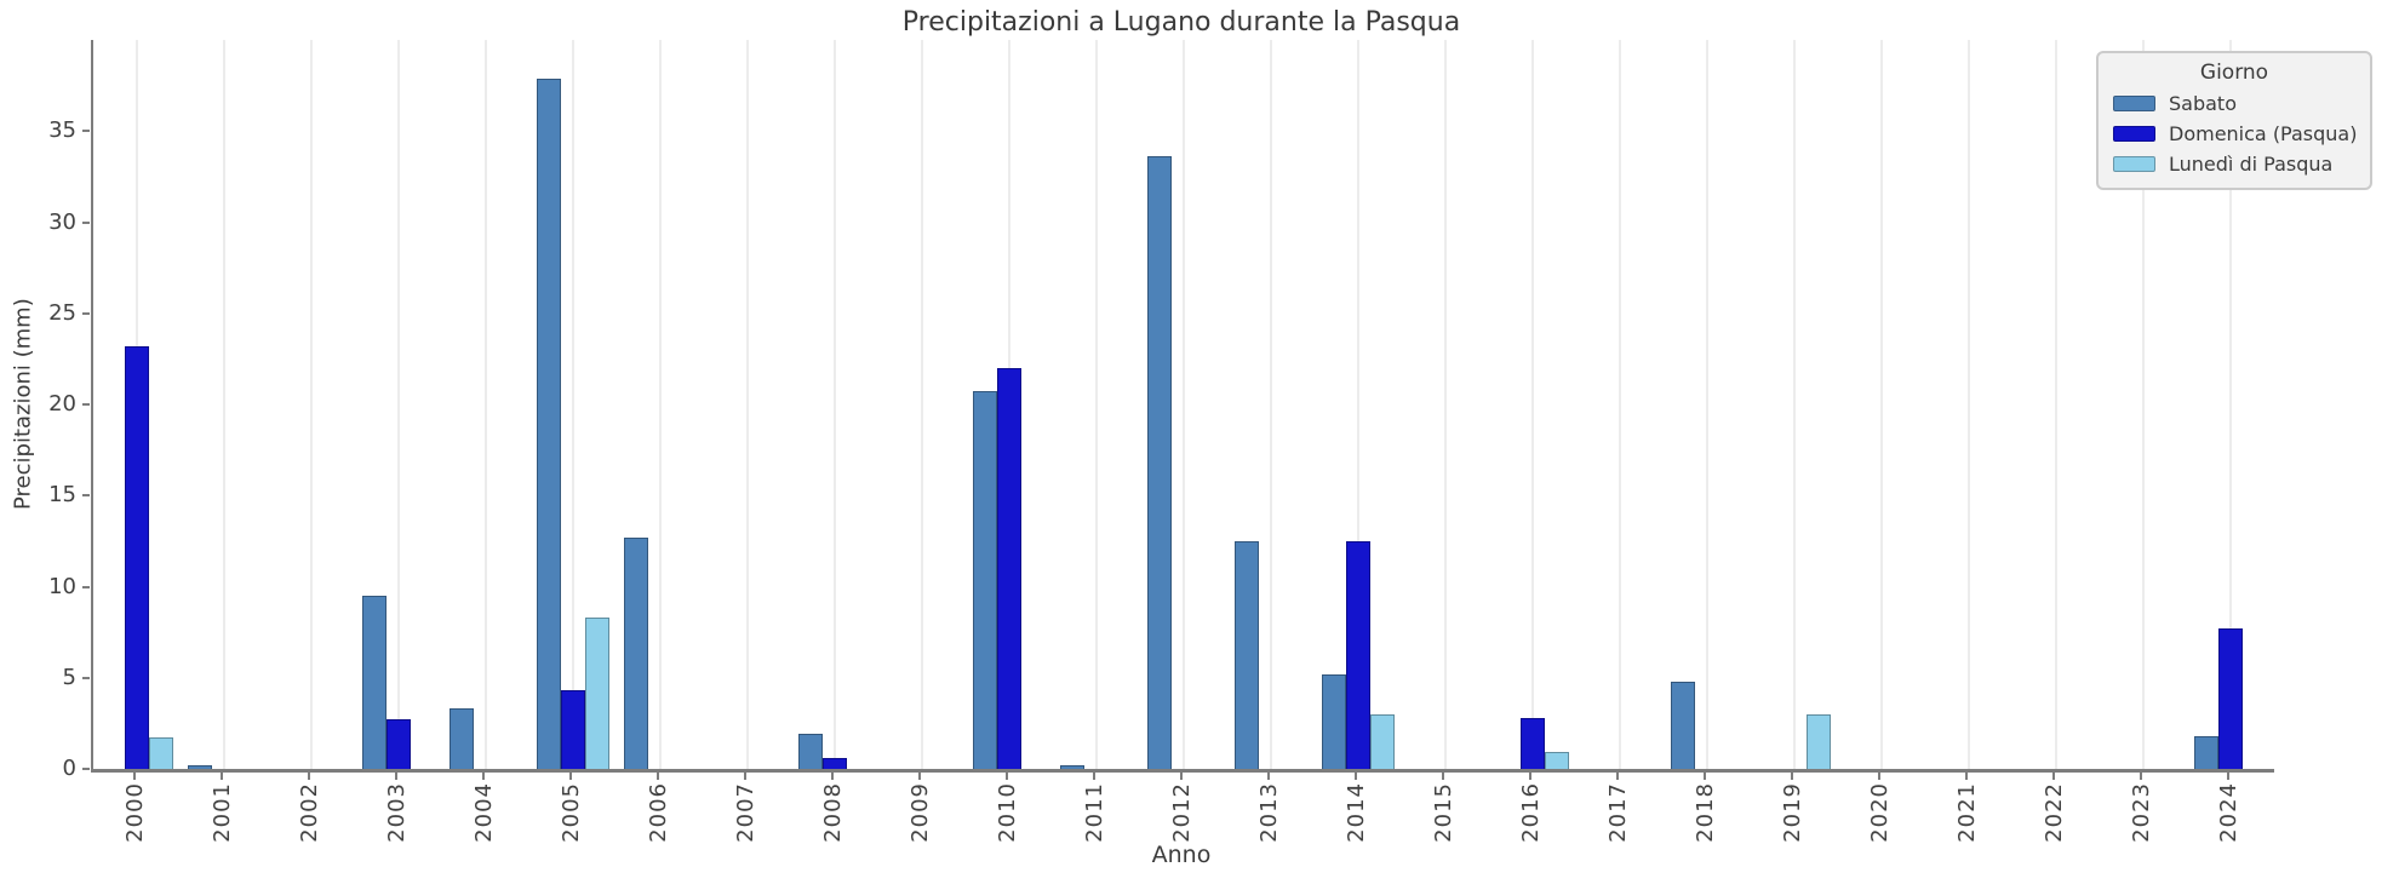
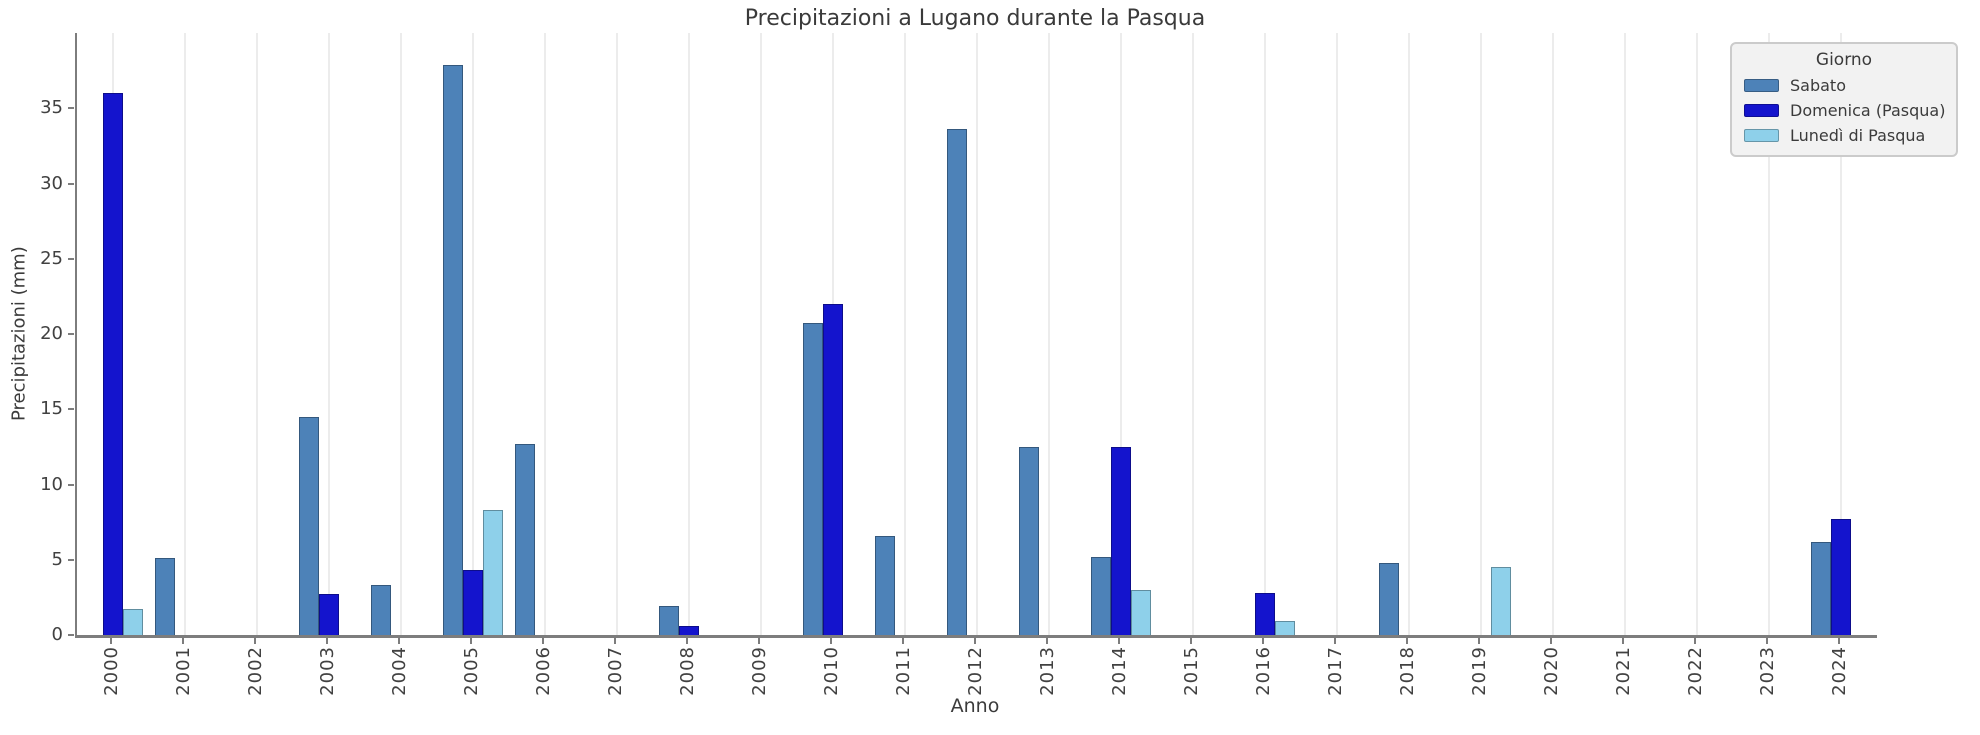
Domenica (Pasqua)/2000: 23.2 -> 36.0
Sabato/2001: 0.2 -> 5.1
Sabato/2003: 9.5 -> 14.5
Sabato/2011: 0.2 -> 6.6
Lunedì di Pasqua/2019: 3.0 -> 4.5
Sabato/2024: 1.8 -> 6.2
